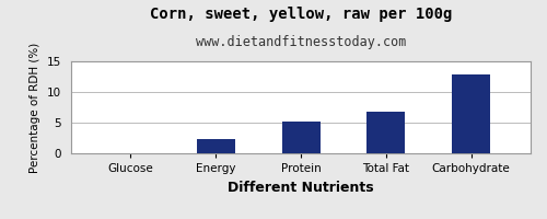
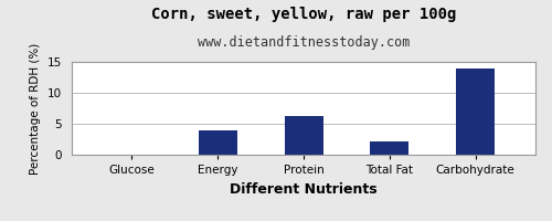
Energy: 2.4 -> 4.0
Protein: 5.2 -> 6.3
Total Fat: 6.8 -> 2.2
Carbohydrate: 12.8 -> 14.0
